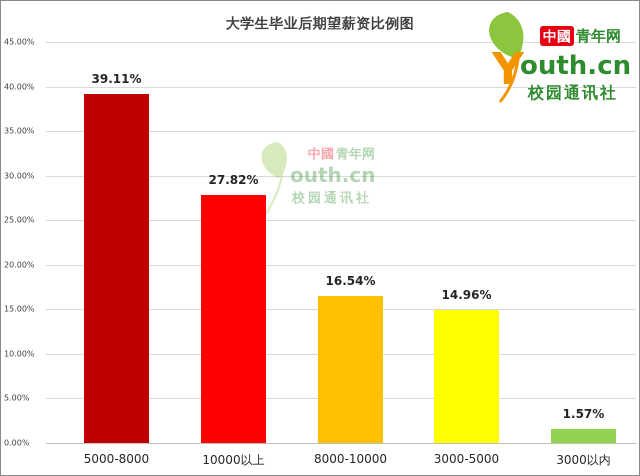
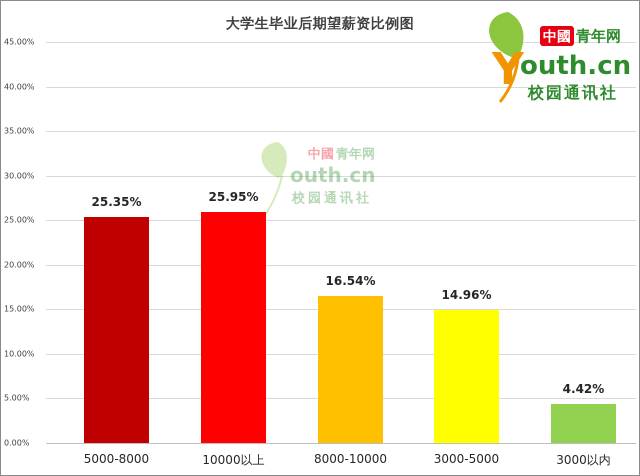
5000-8000: 39.11% -> 25.35%
10000以上: 27.82% -> 25.95%
3000以内: 1.57% -> 4.42%
